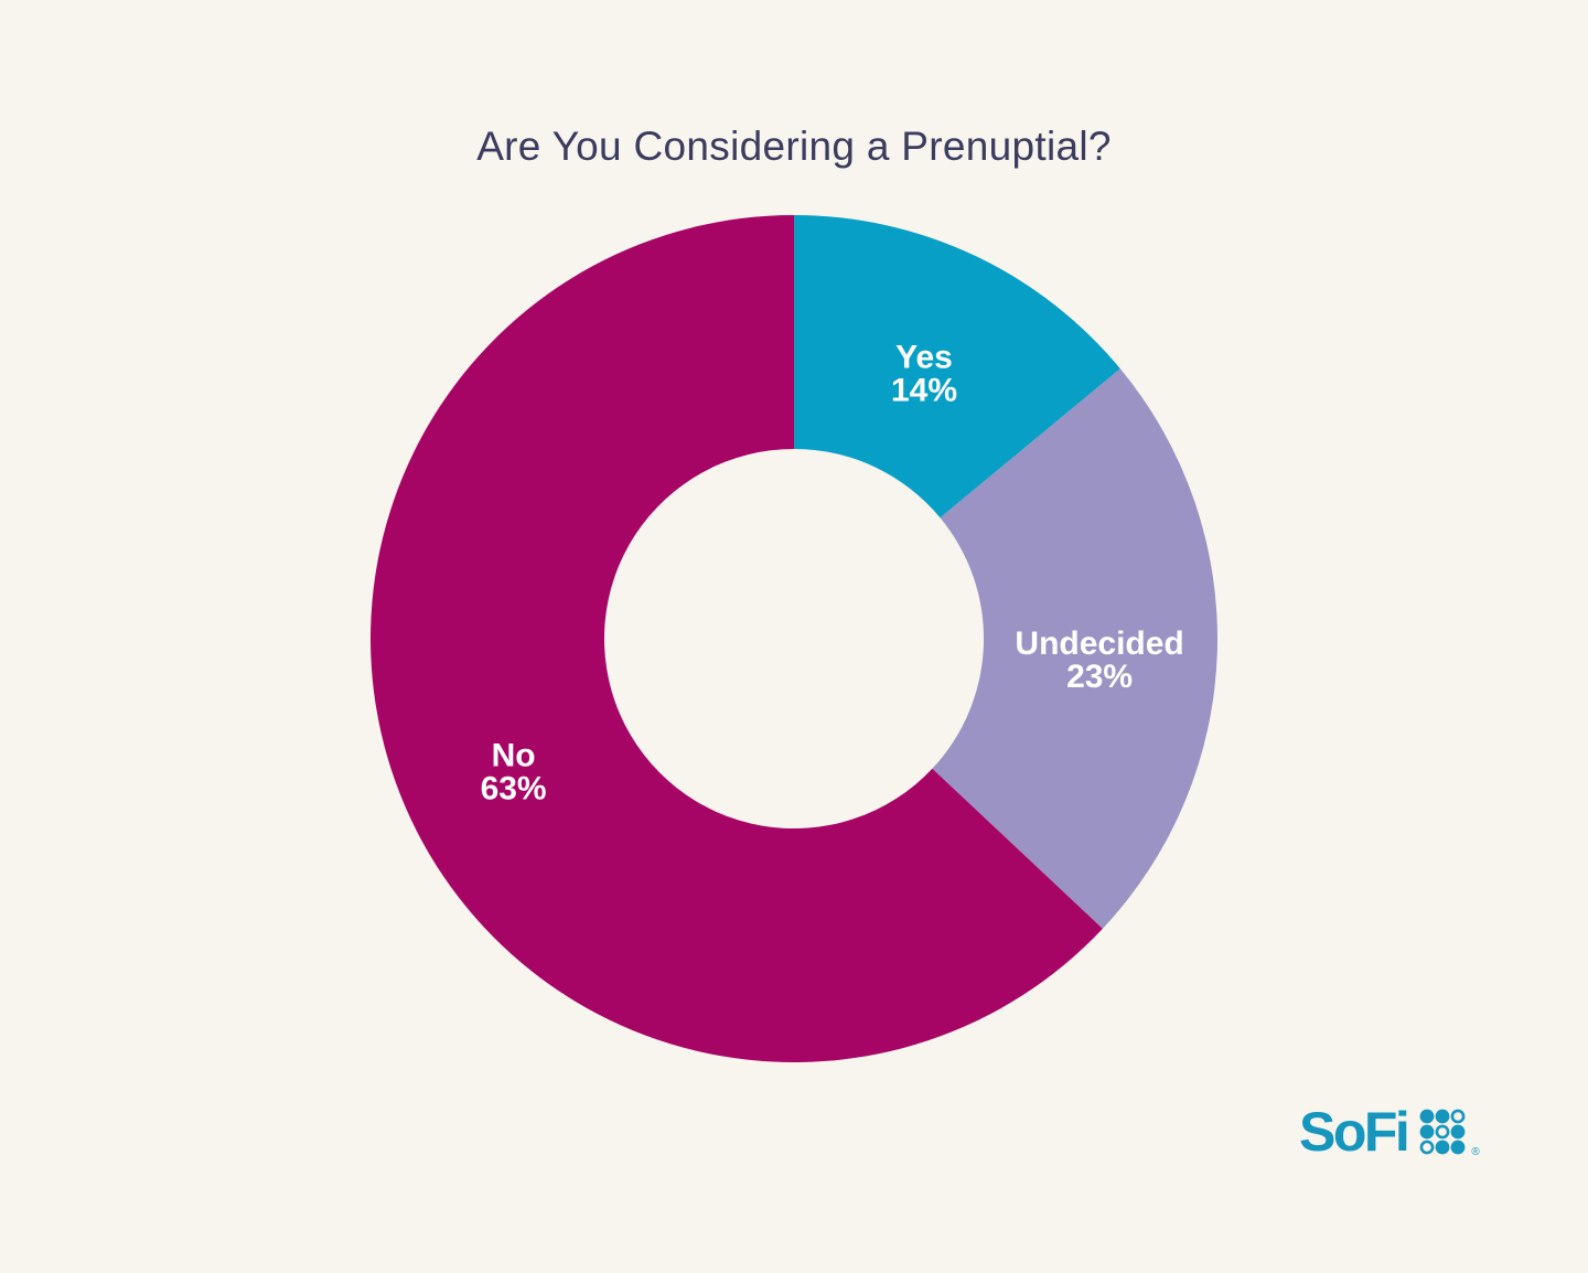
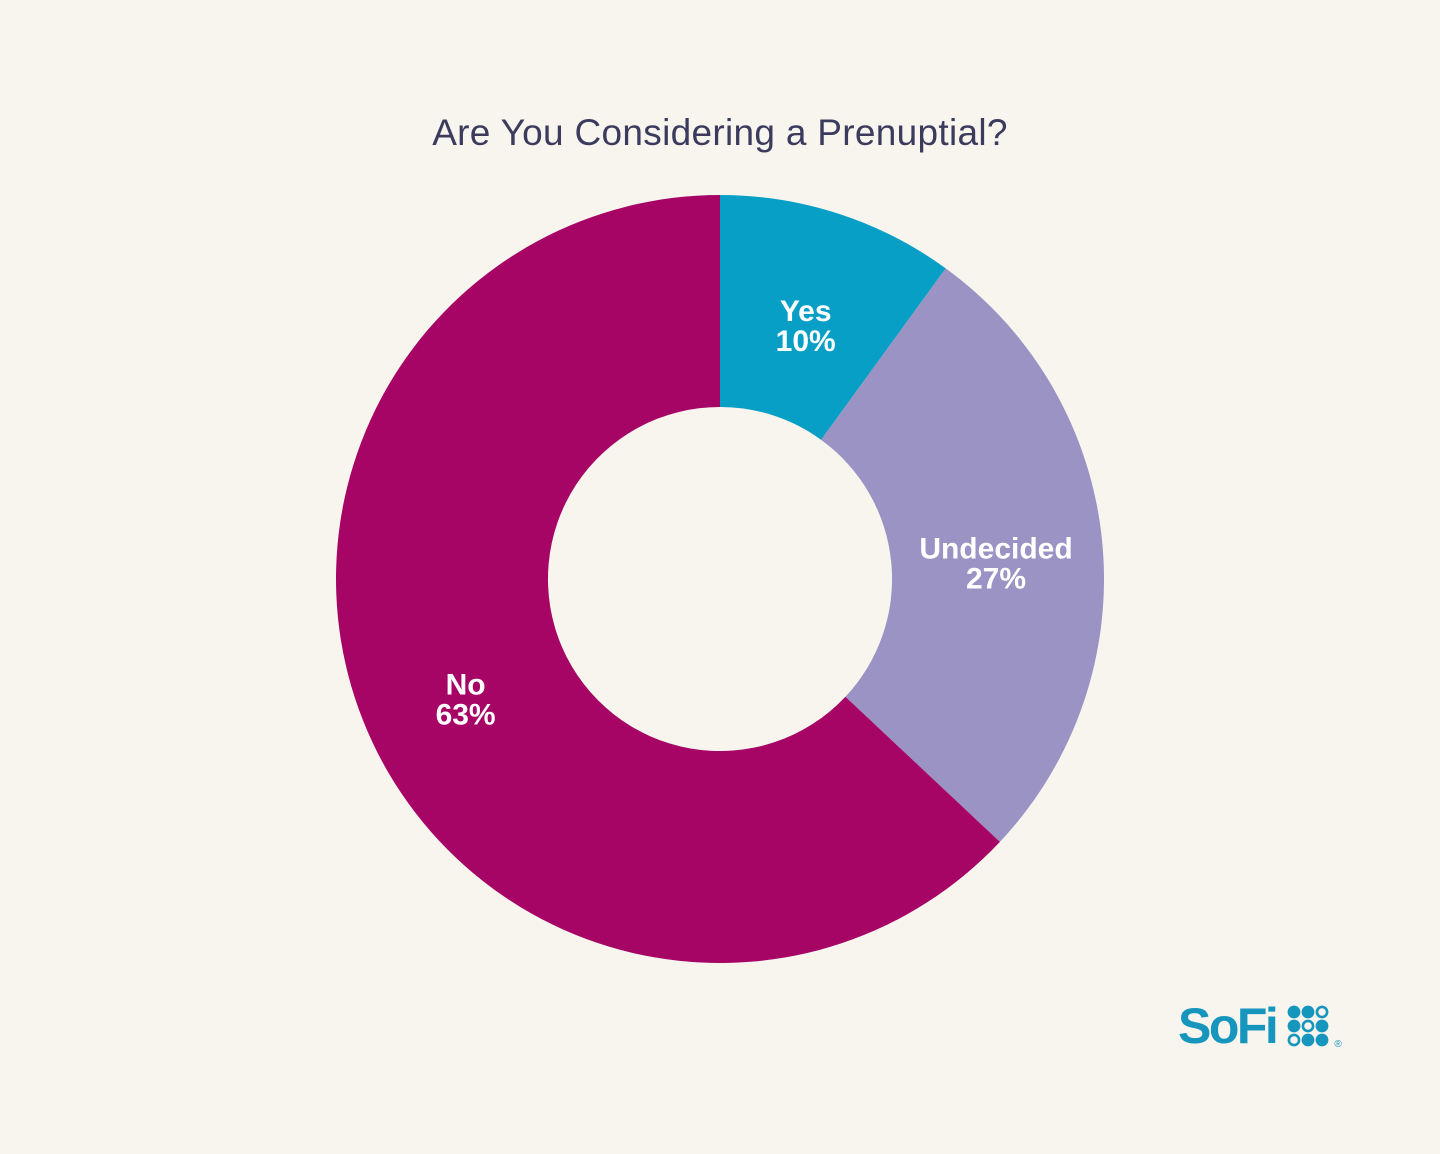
Yes: 14% -> 10%
Undecided: 23% -> 27%
